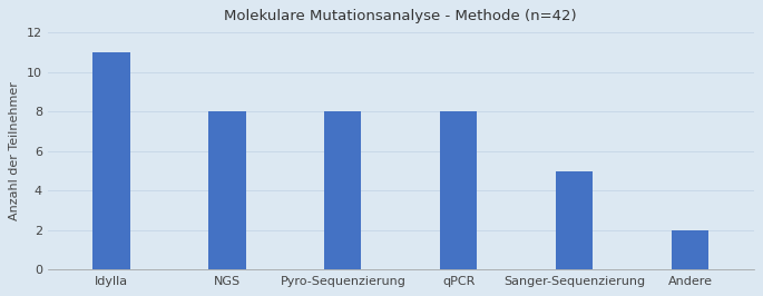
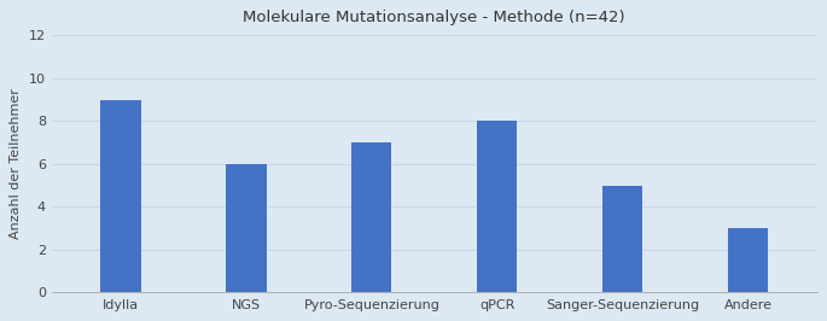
Idylla: 11 -> 9
NGS: 8 -> 6
Pyro-Sequenzierung: 8 -> 7
Andere: 2 -> 3
